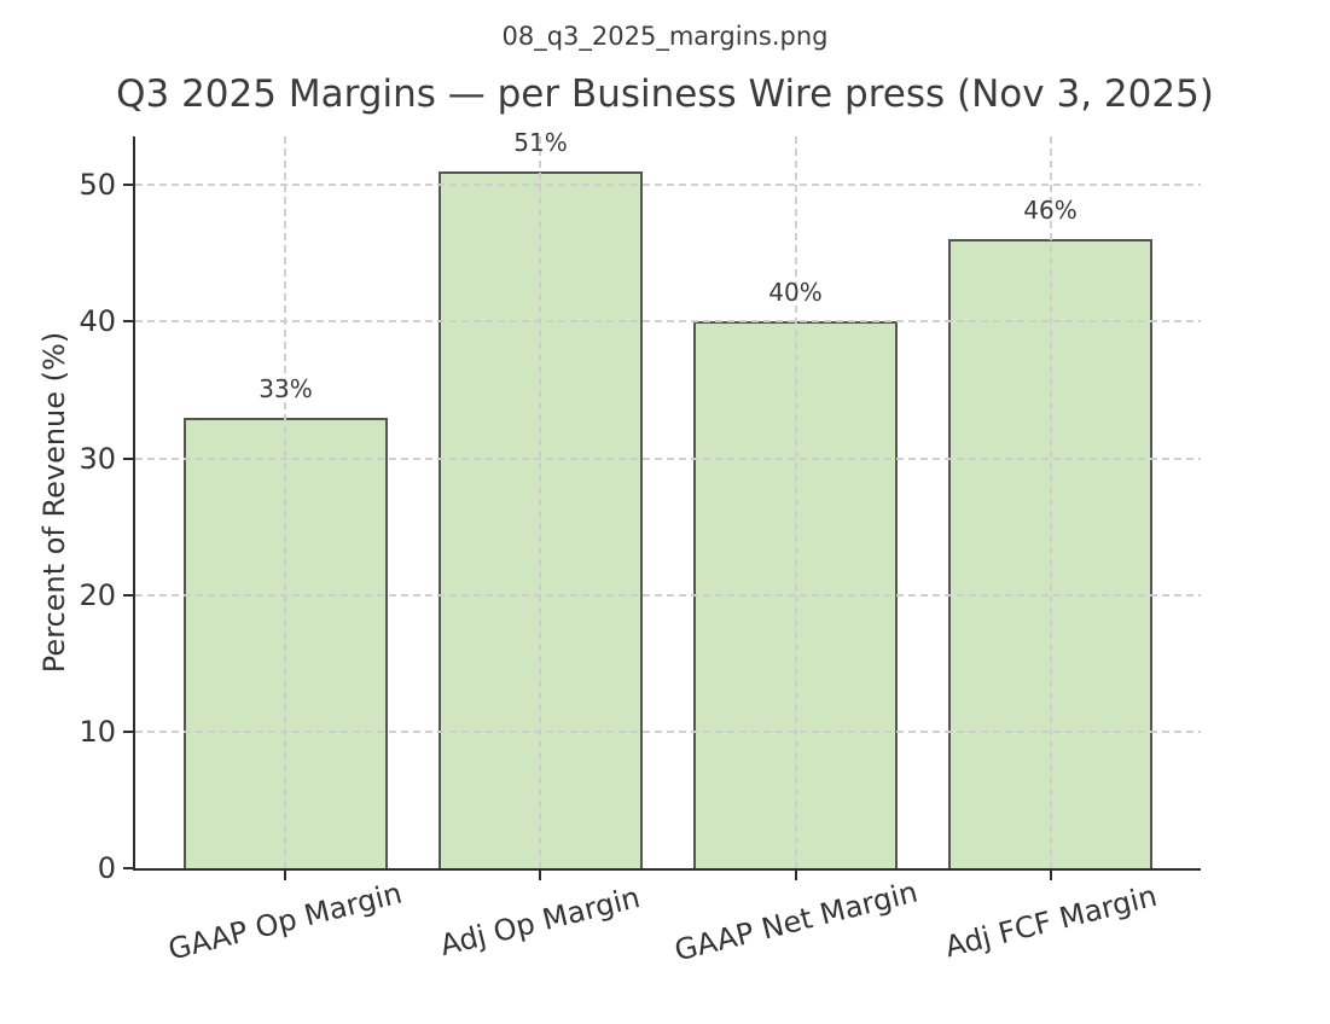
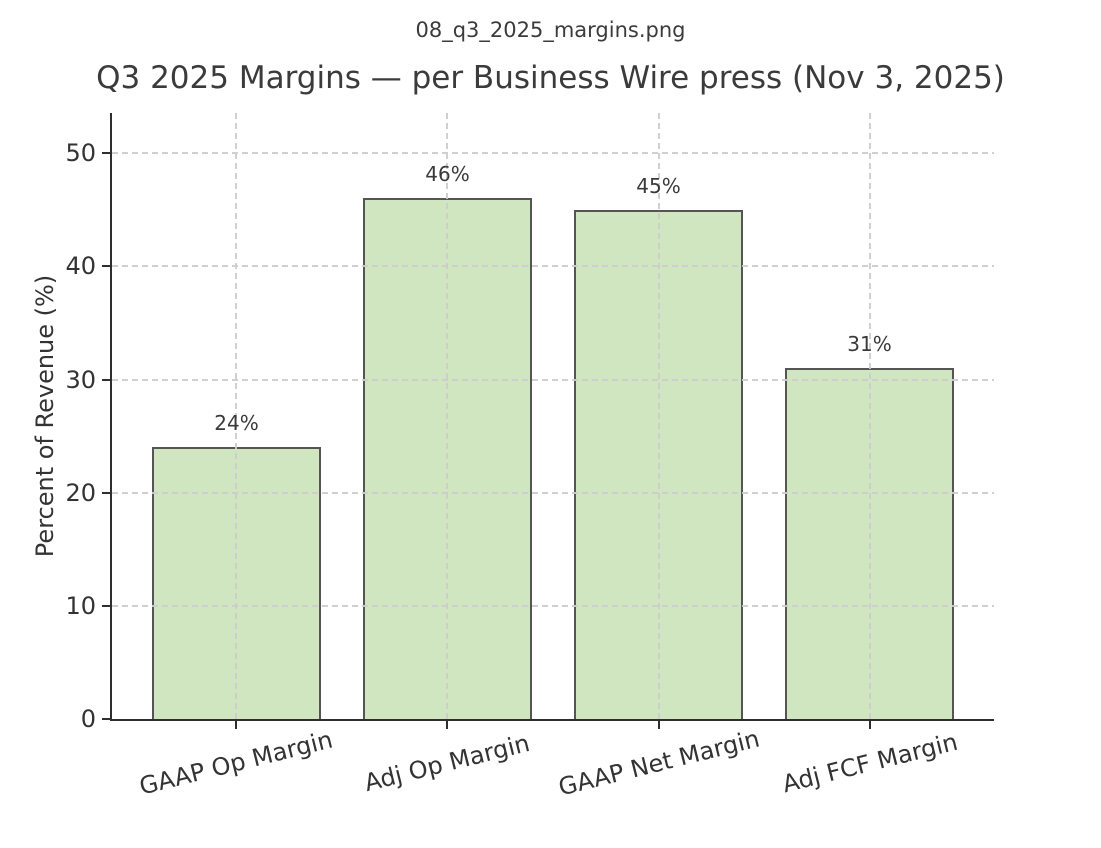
GAAP Op Margin: 33% -> 24%
Adj Op Margin: 51% -> 46%
GAAP Net Margin: 40% -> 45%
Adj FCF Margin: 46% -> 31%
